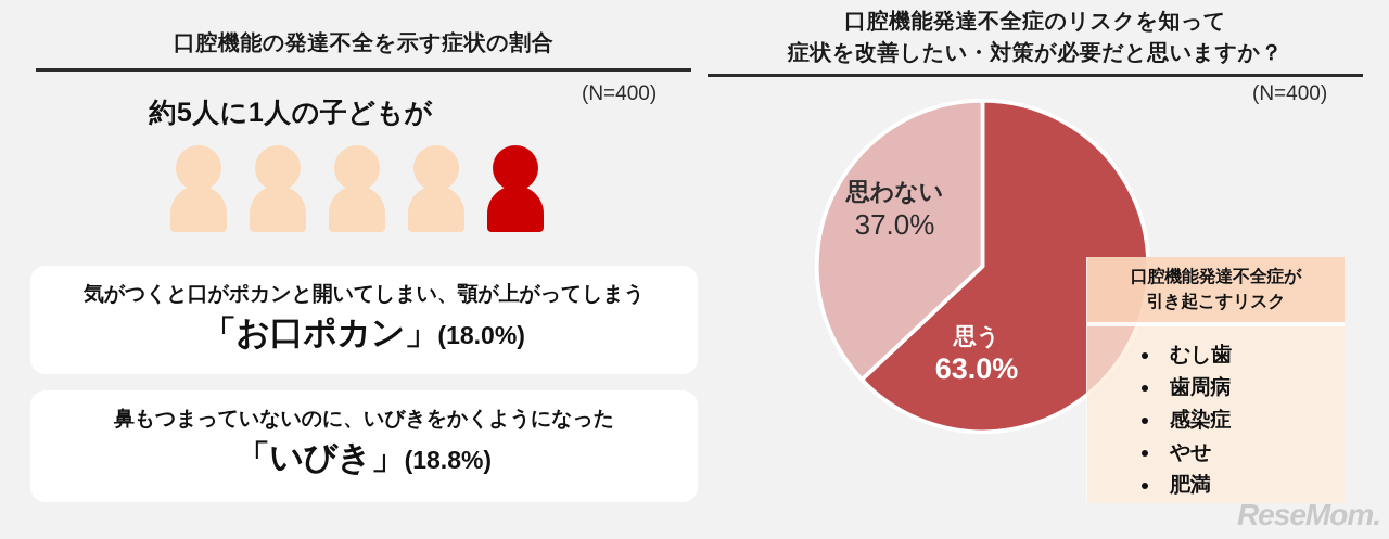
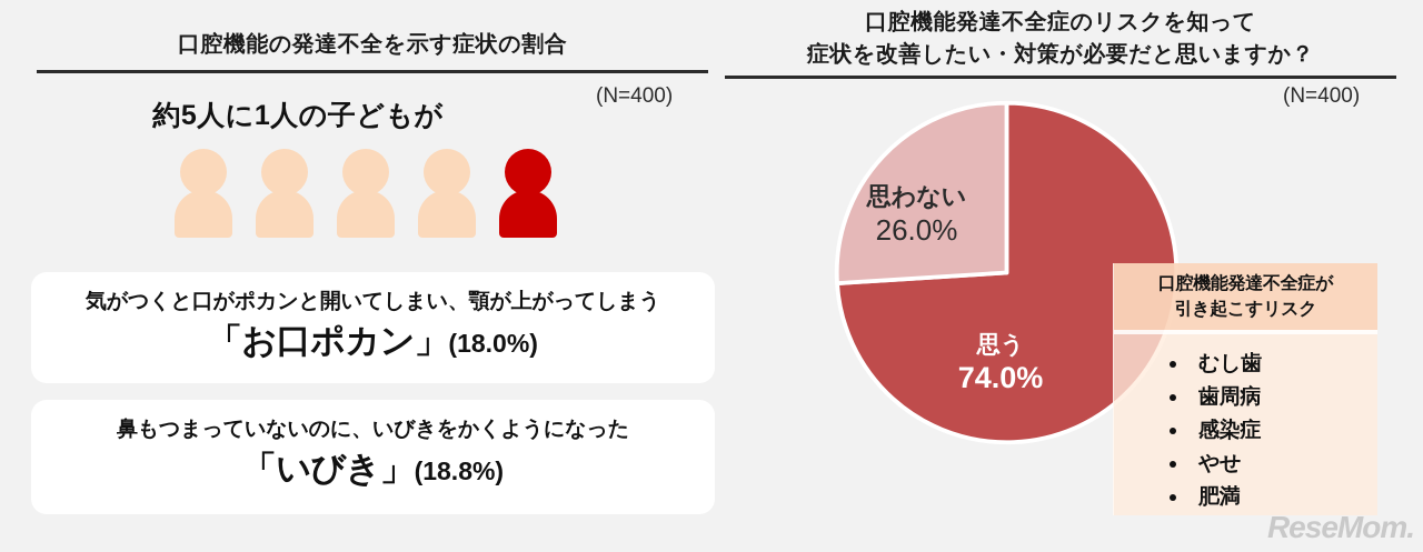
思う: 63.0% -> 74.0%
思わない: 37.0% -> 26.0%
